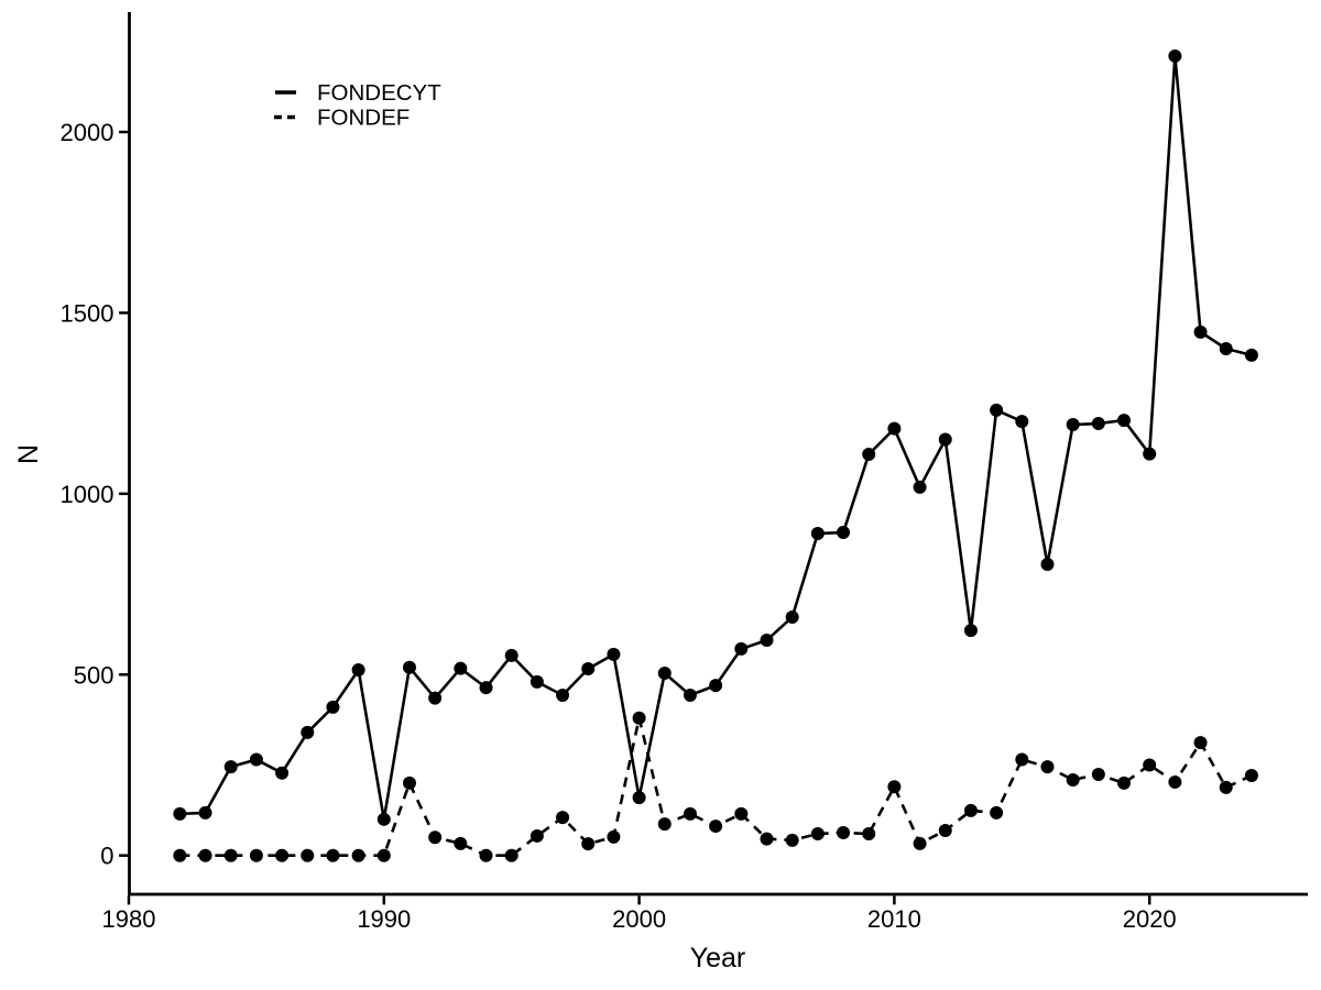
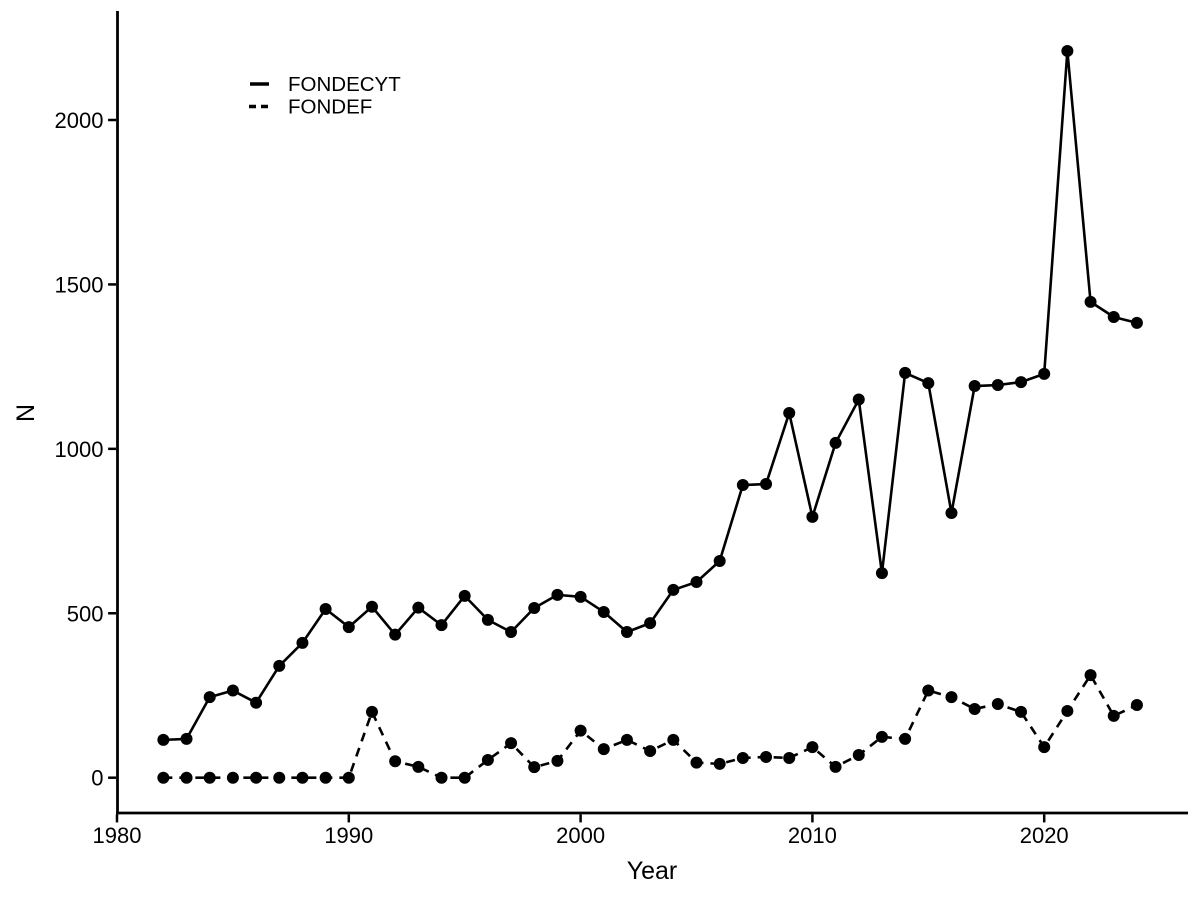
FONDECYT/1990: 100 -> 460
FONDECYT/2000: 160 -> 550
FONDEF/2000: 380 -> 140
FONDECYT/2010: 1180 -> 790
FONDEF/2010: 190 -> 90
FONDECYT/2020: 1110 -> 1230
FONDEF/2020: 250 -> 90
